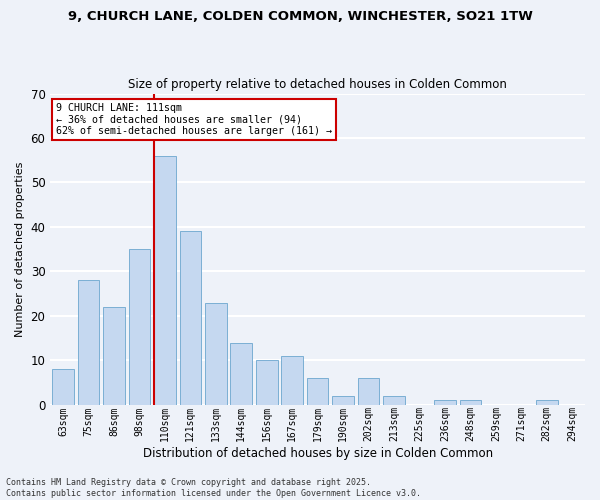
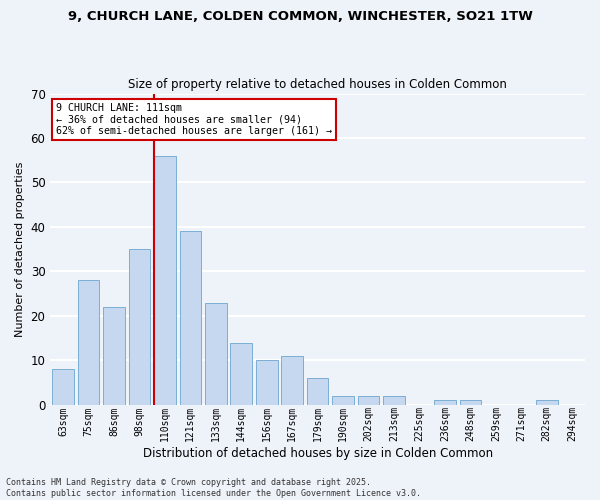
202sqm: 6 -> 2
